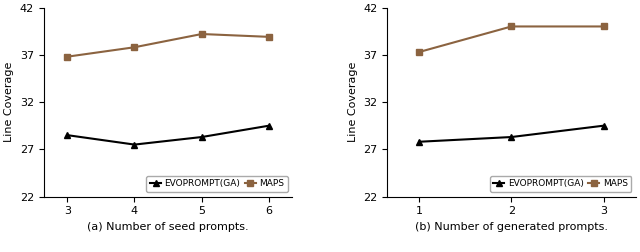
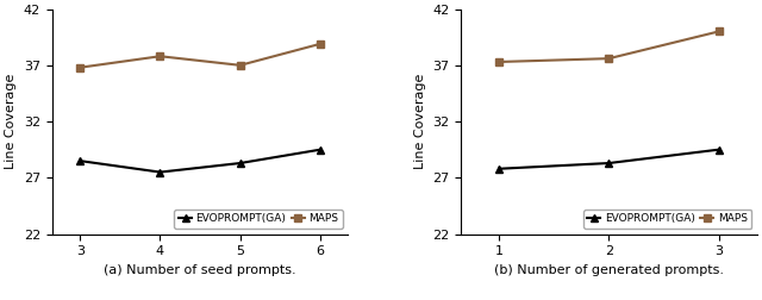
MAPS/5: 39.2 -> 37.0
MAPS/2: 40.0 -> 37.6
